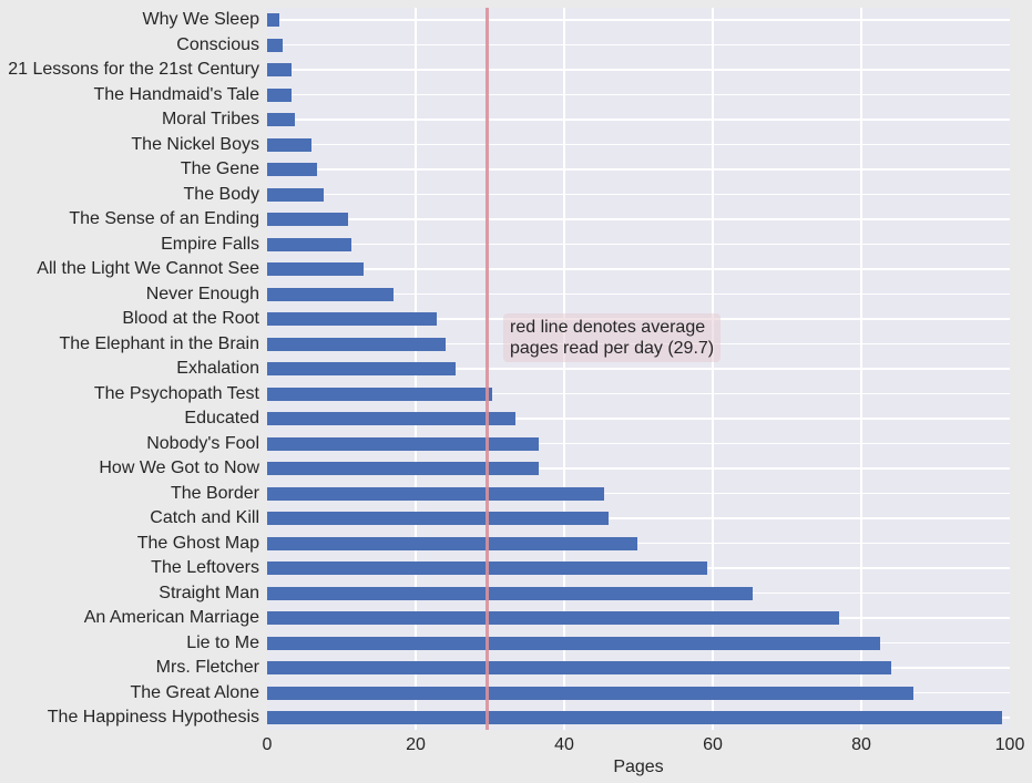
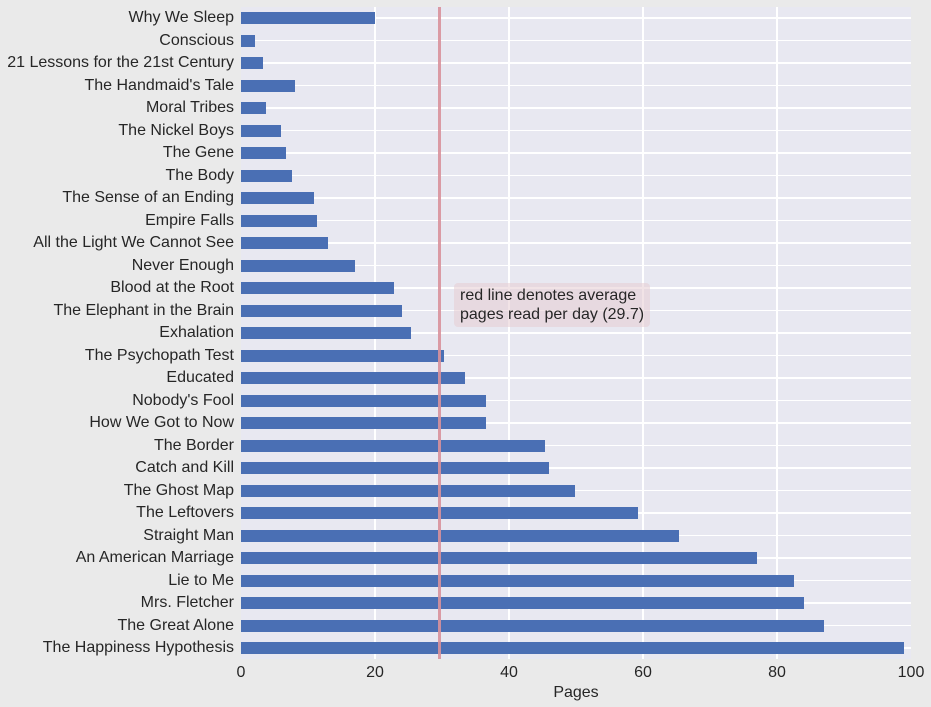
Why We Sleep: 2 -> 20
The Handmaid's Tale: 3 -> 8
